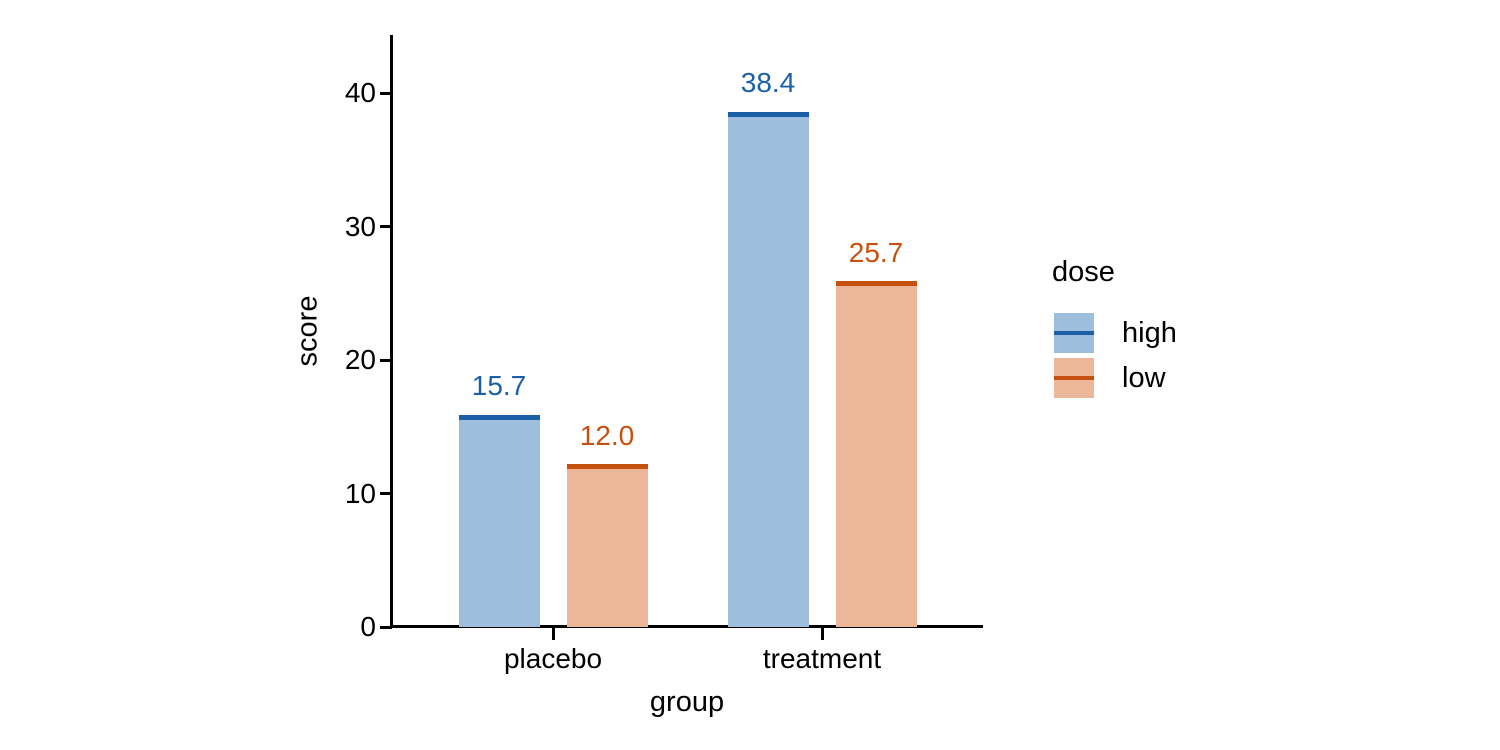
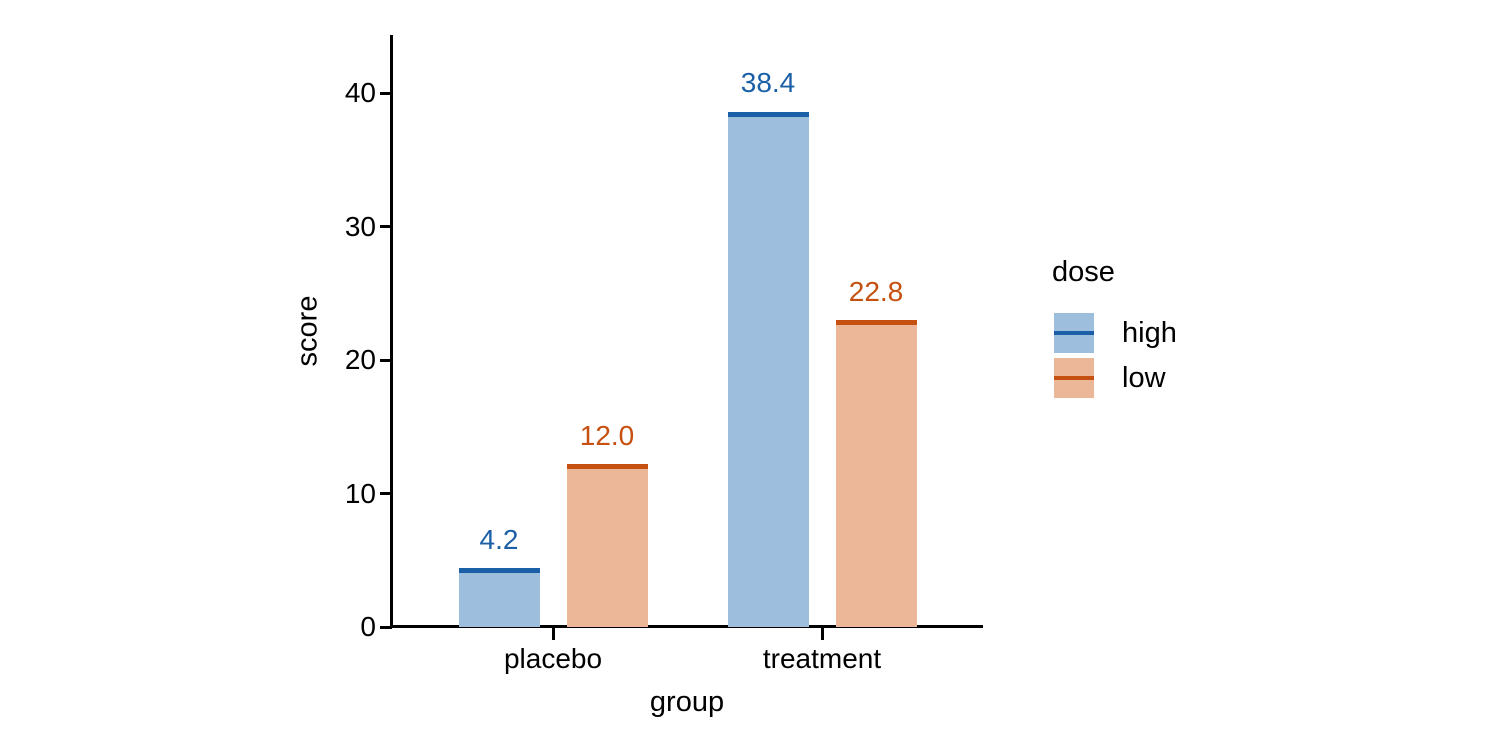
high/placebo: 15.7 -> 4.2
low/treatment: 25.7 -> 22.8
